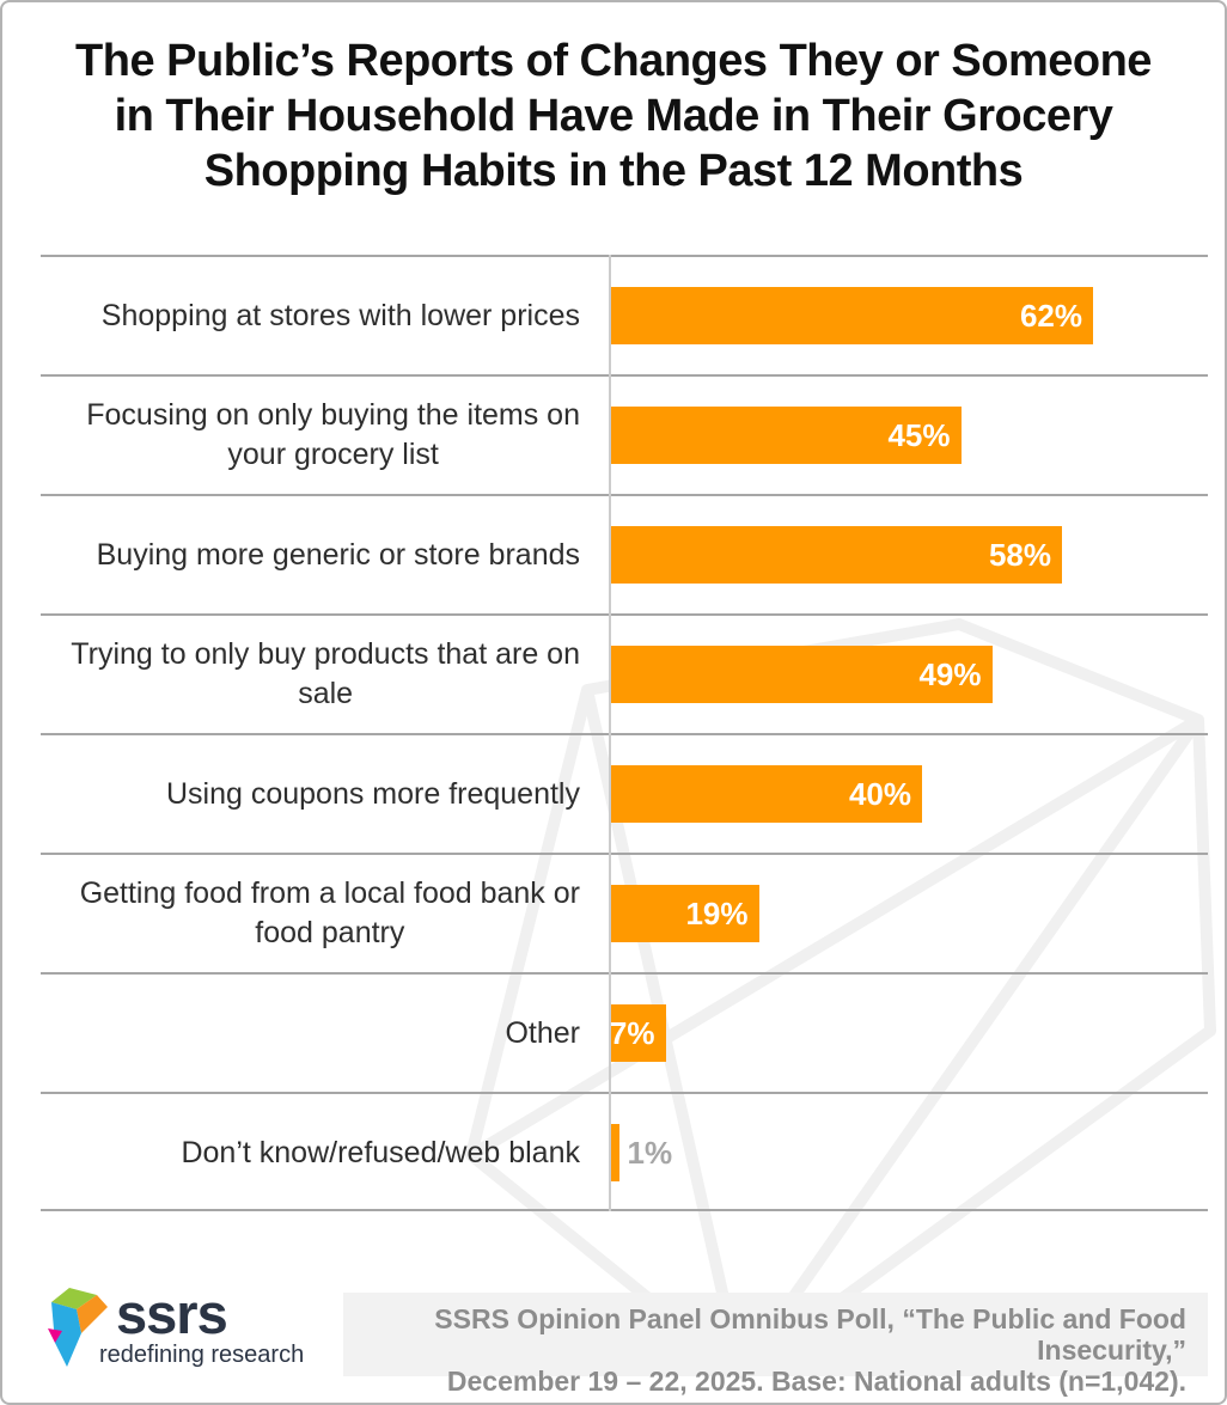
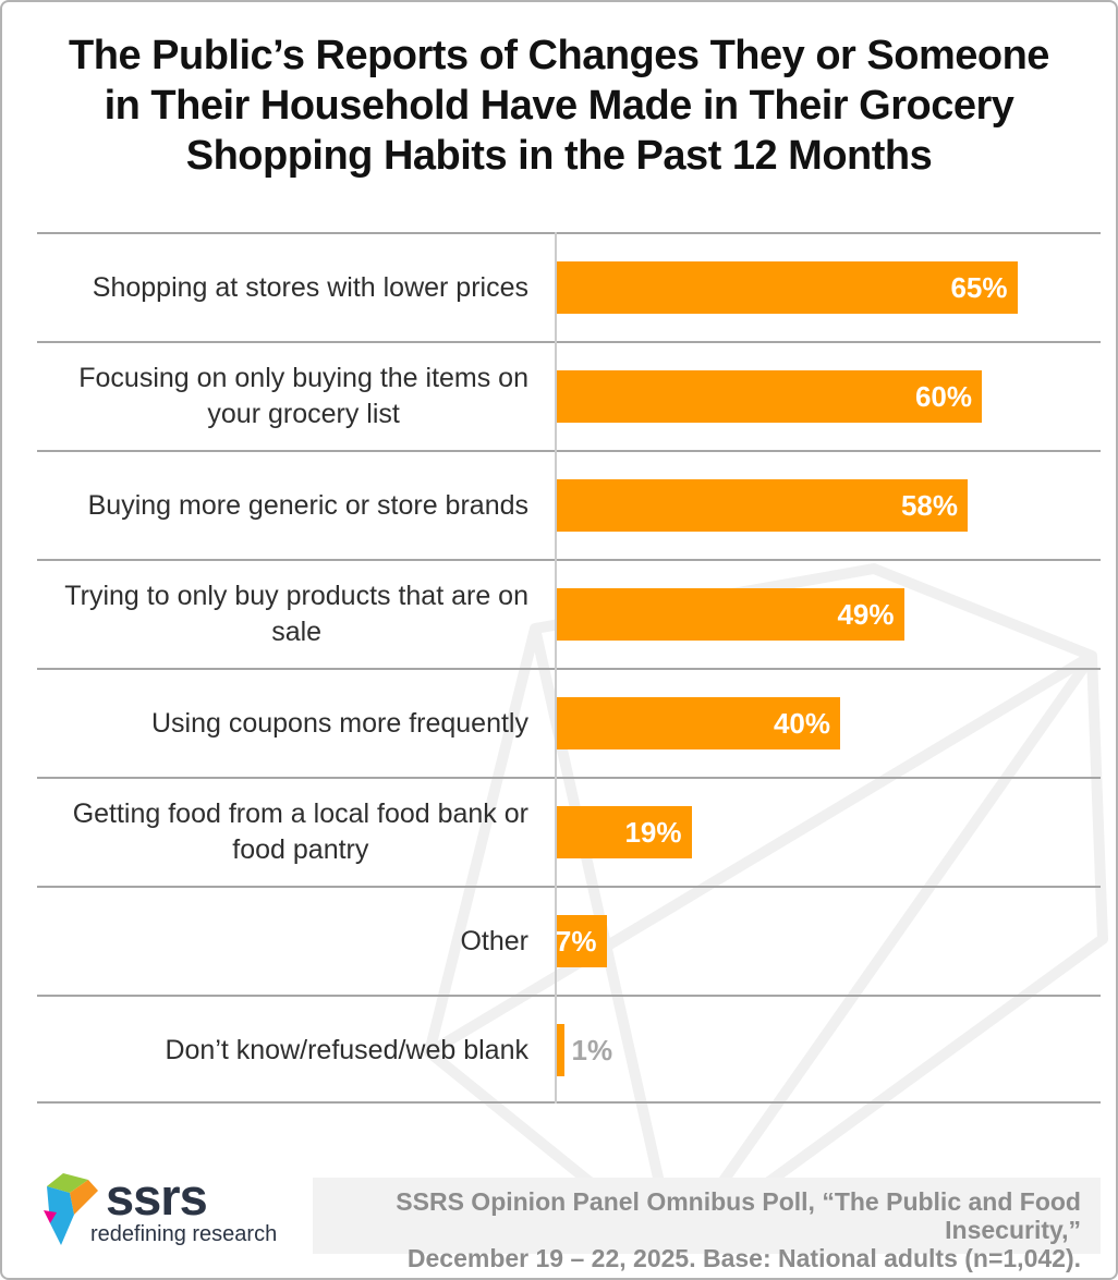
Shopping at stores with lower prices: 62% -> 65%
Focusing on only buying the items on your grocery list: 45% -> 60%
